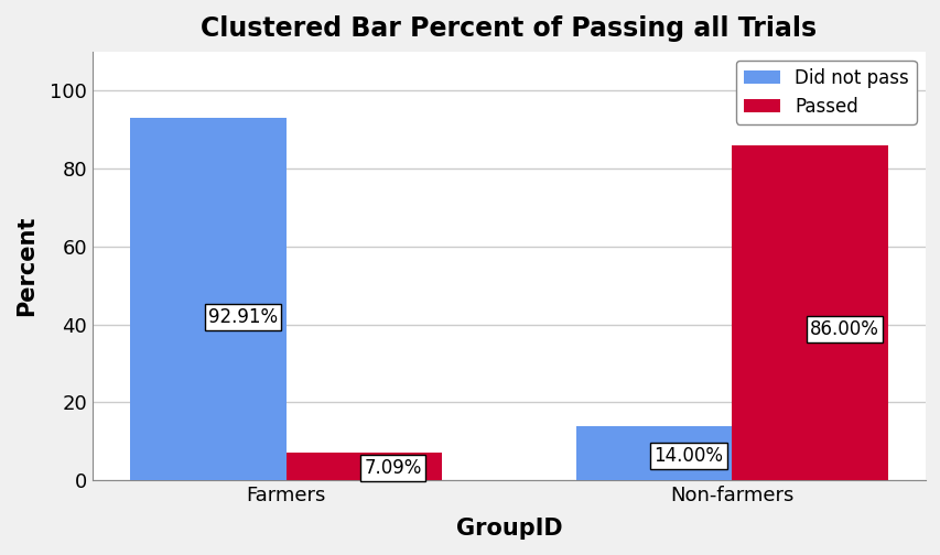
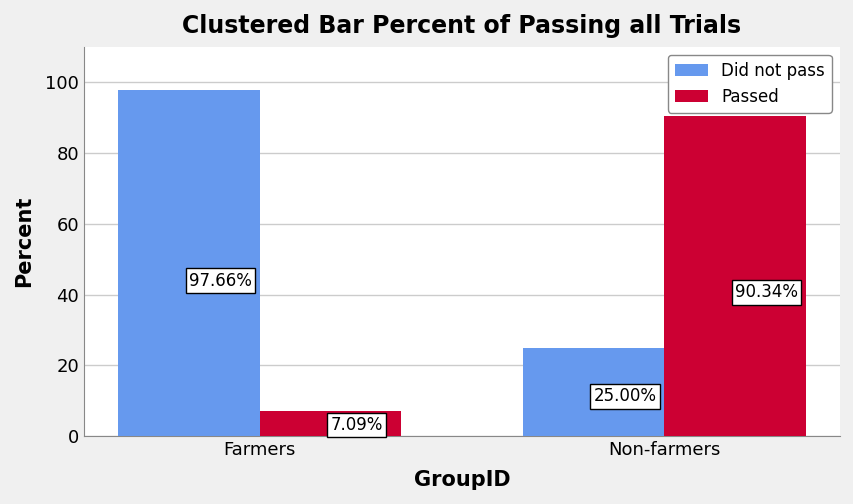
Did not pass/Farmers: 92.91% -> 97.66%
Did not pass/Non-farmers: 14.00% -> 25.00%
Passed/Non-farmers: 86.00% -> 90.34%
